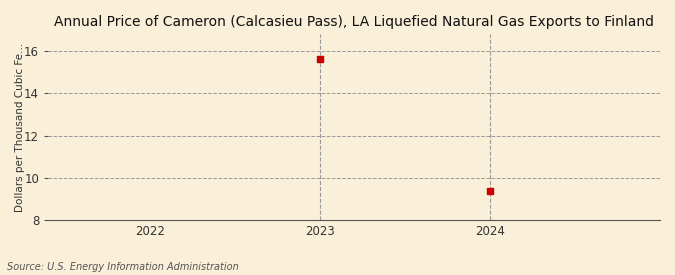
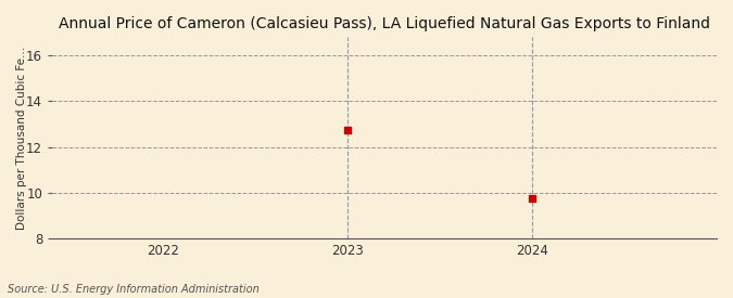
2023: 15.65 -> 12.75
2024: 9.40 -> 9.75
